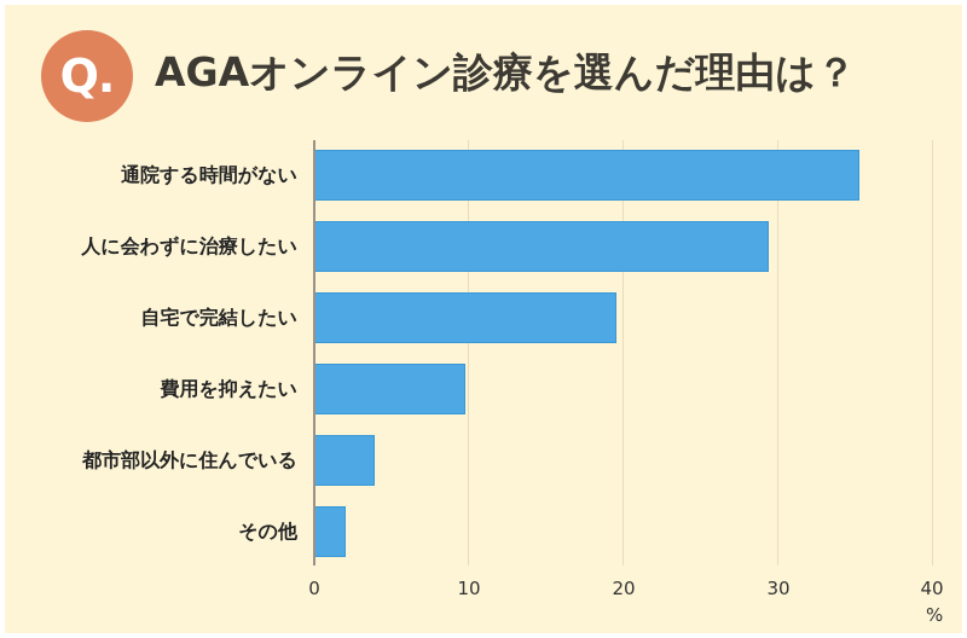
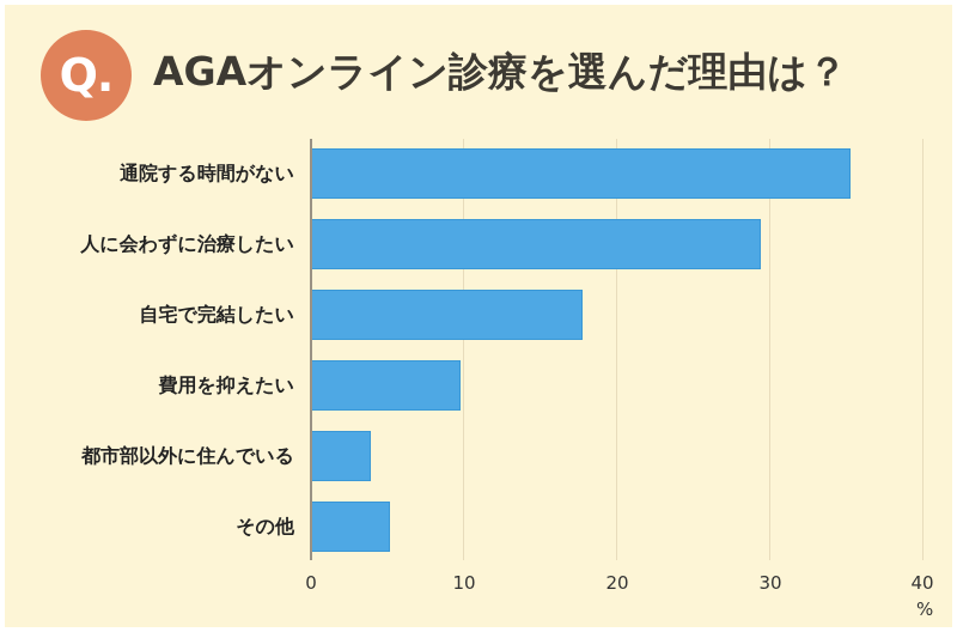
自宅で完結したい: 19.6 -> 17.8
その他: 2.0 -> 5.2
